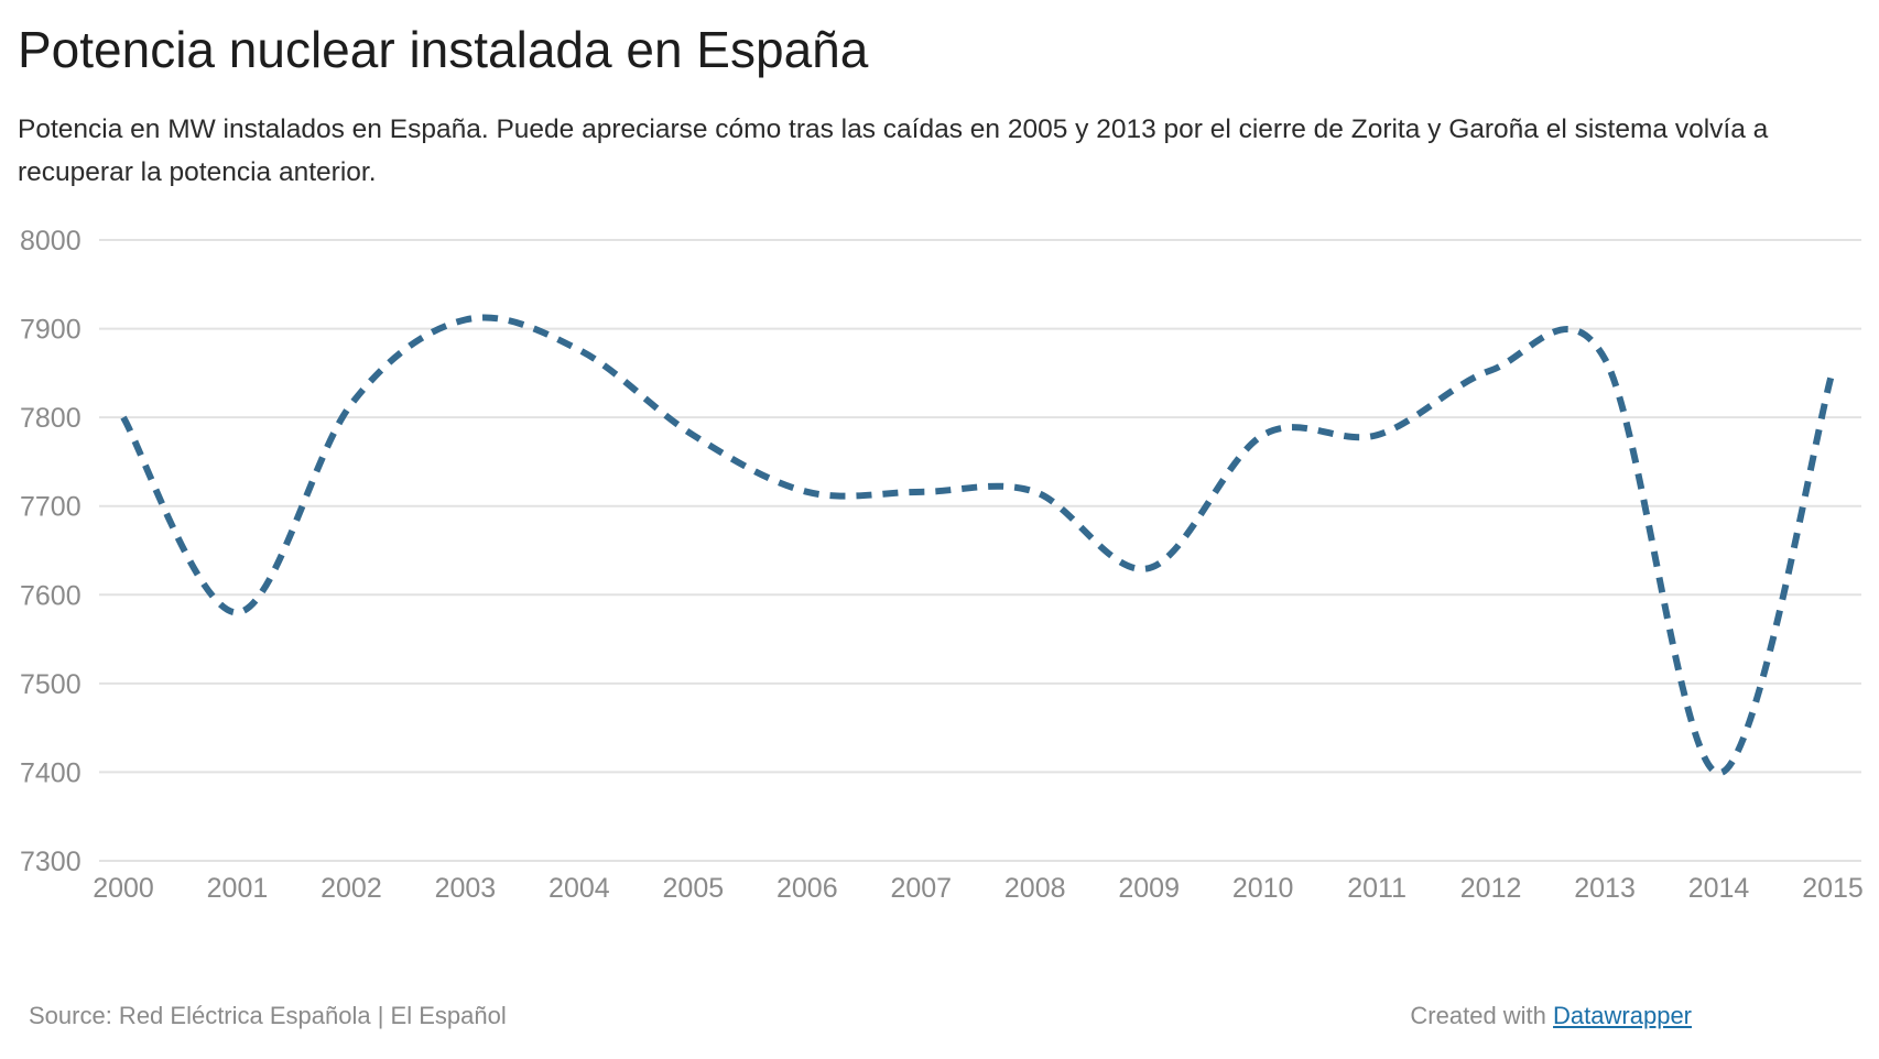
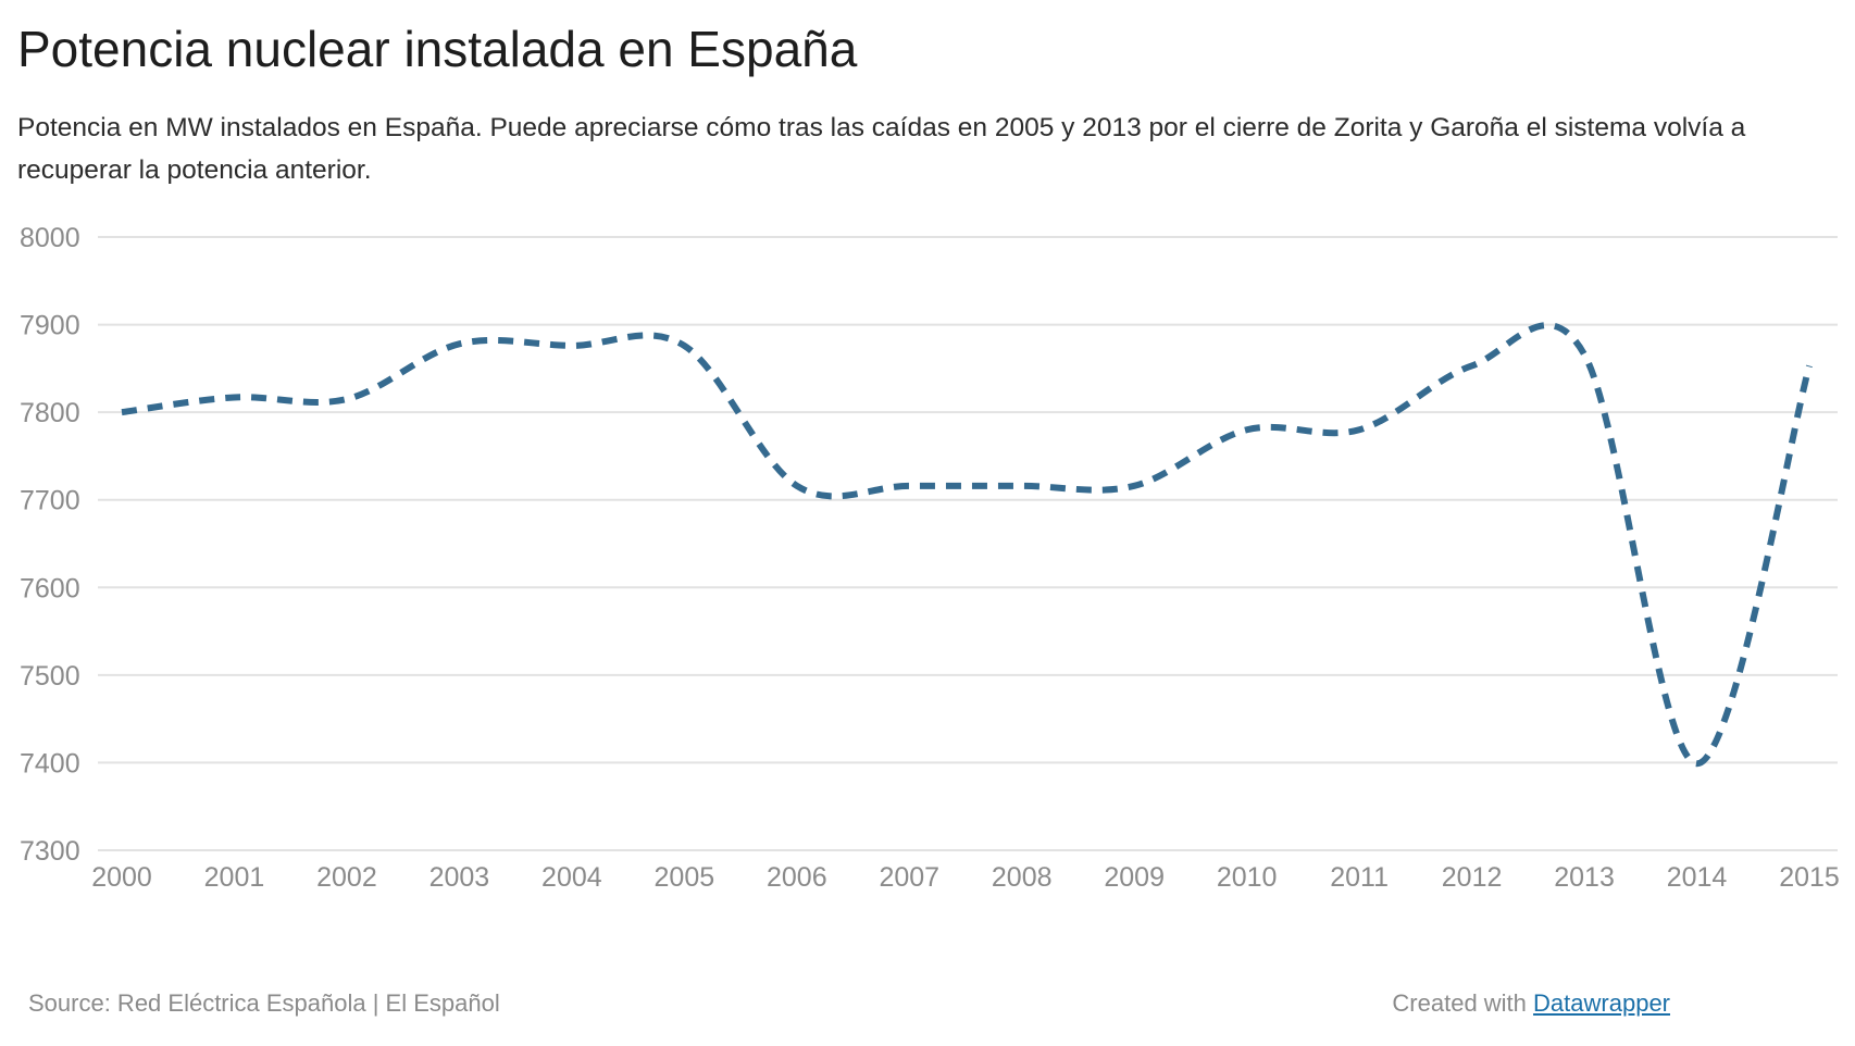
2001: 7580 -> 7820
2003: 7910 -> 7880
2005: 7780 -> 7880
2009: 7630 -> 7720
